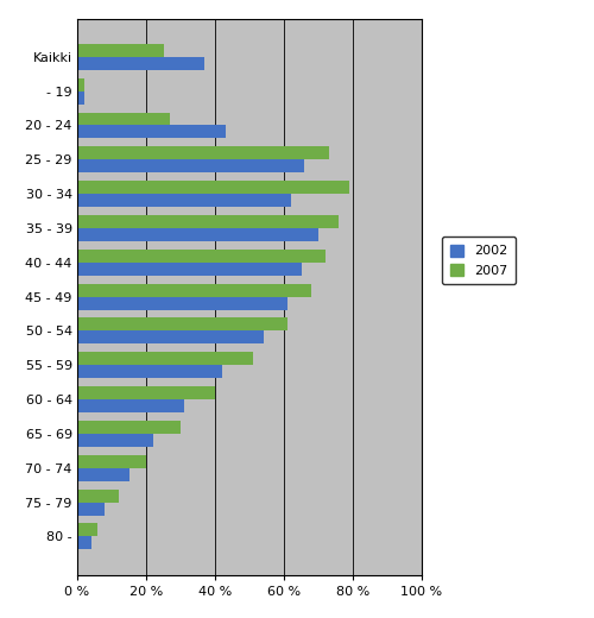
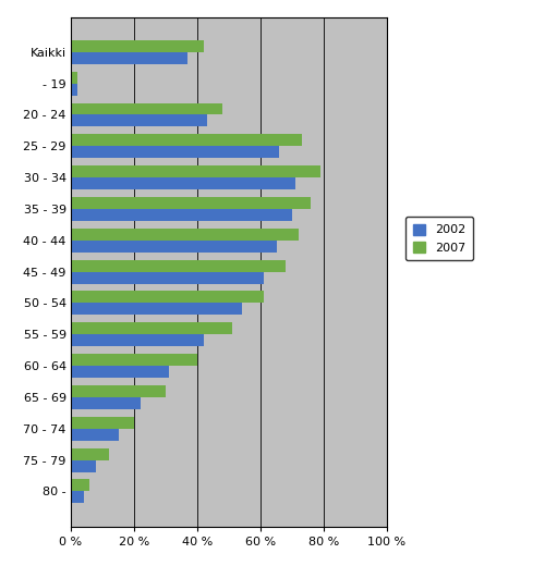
2007/Kaikki: 25 % -> 42 %
2007/20 - 24: 27 % -> 48 %
2002/30 - 34: 62 % -> 71 %
